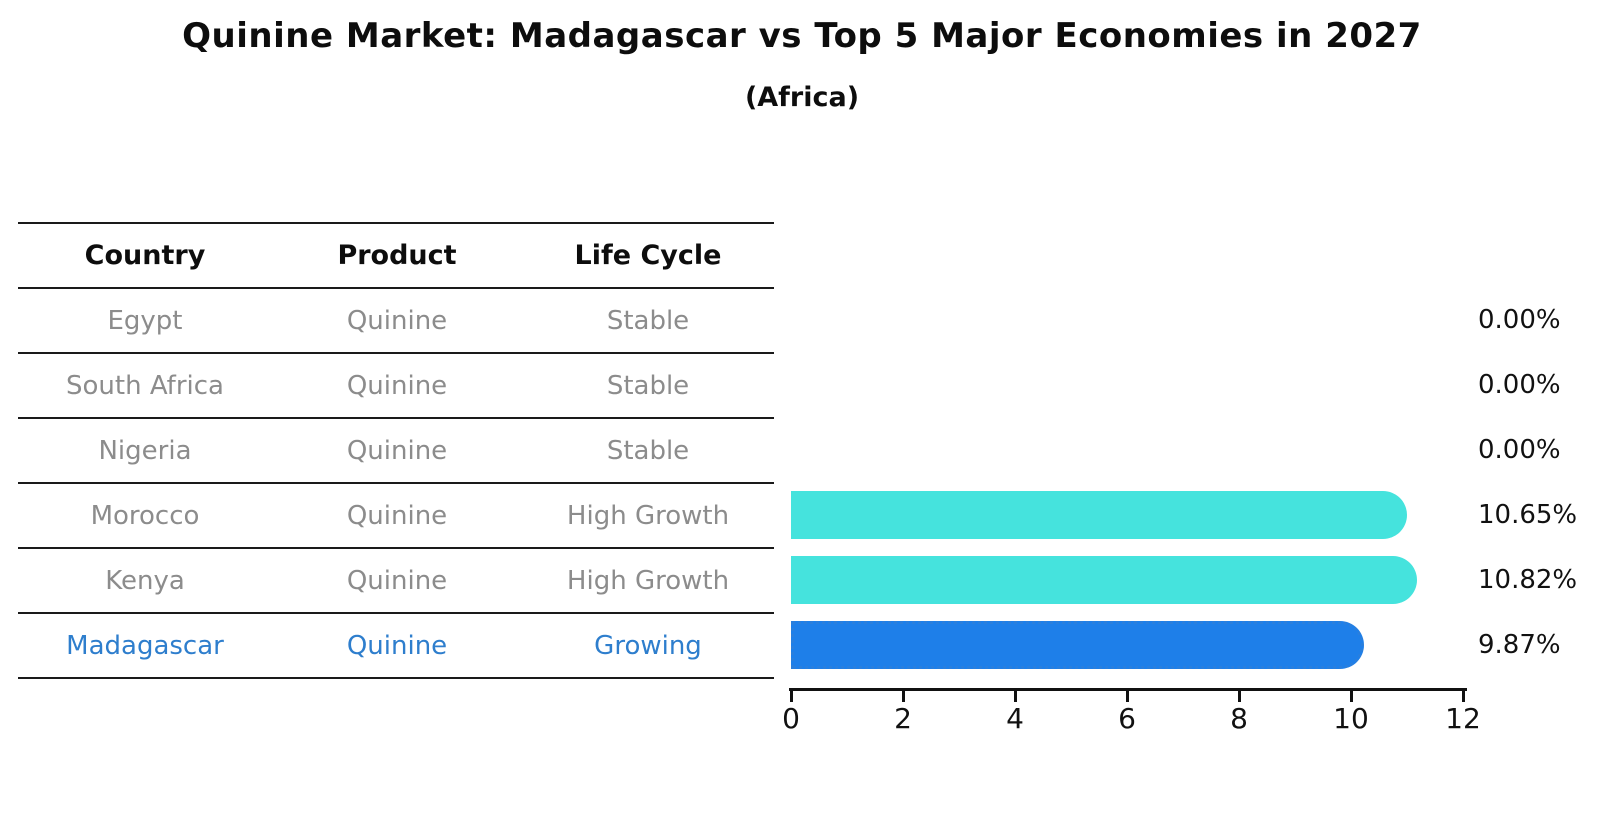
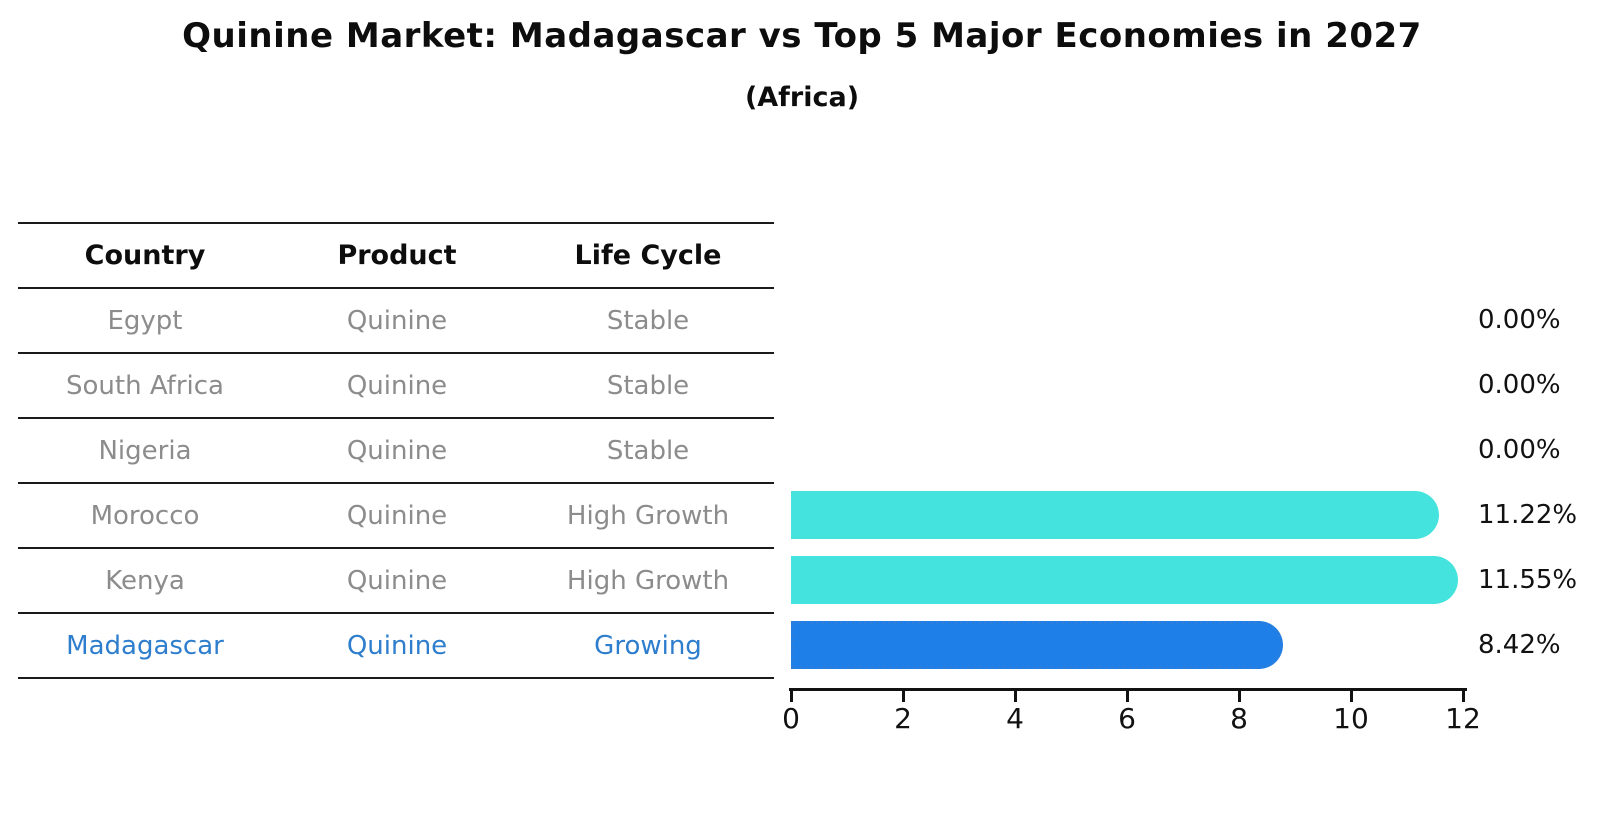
Morocco: 10.65% -> 11.22%
Kenya: 10.82% -> 11.55%
Madagascar: 9.87% -> 8.42%
